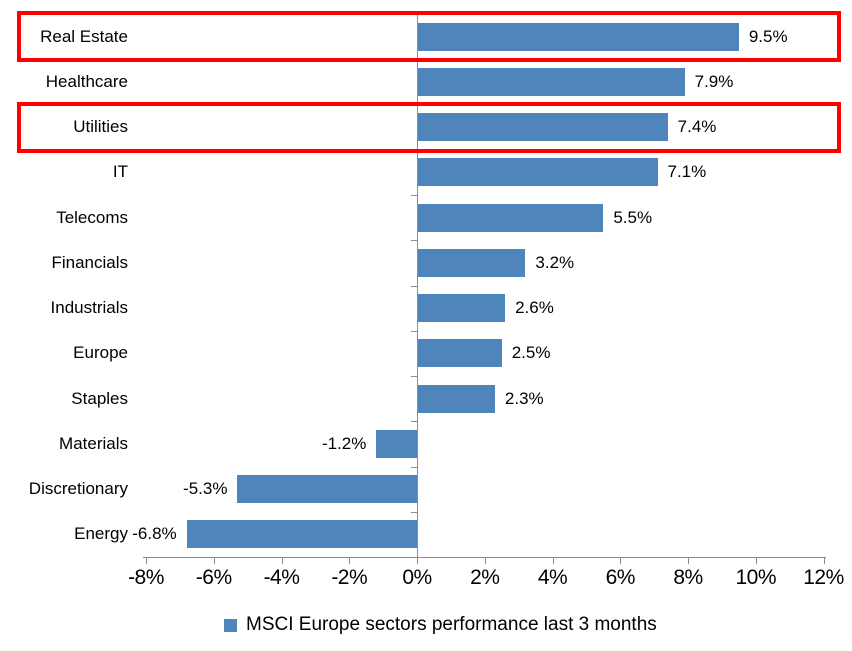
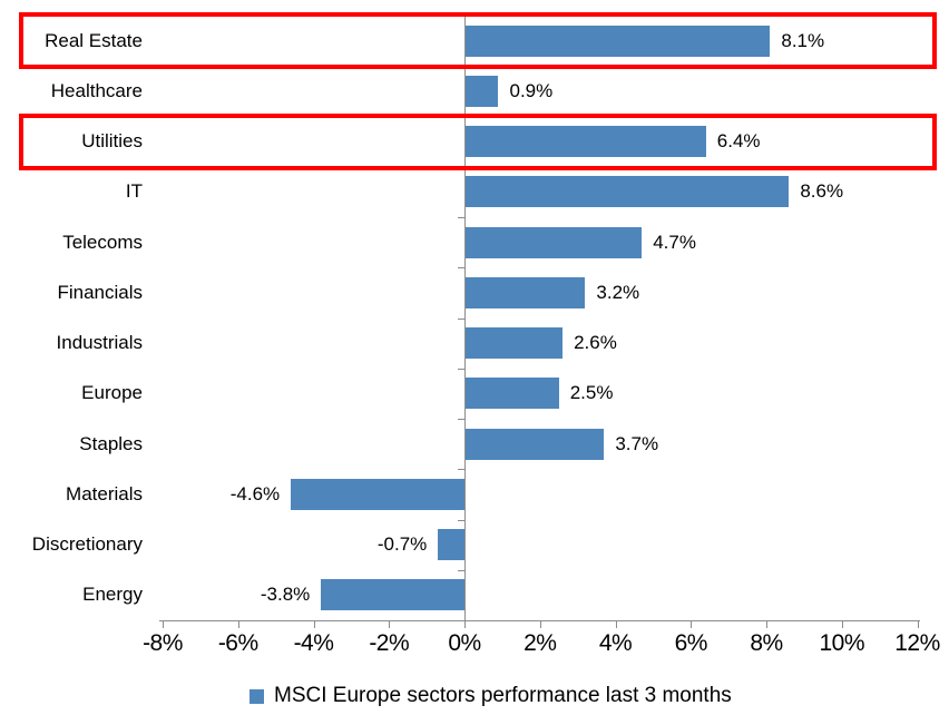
Real Estate: 9.5% -> 8.1%
Healthcare: 7.9% -> 0.9%
Utilities: 7.4% -> 6.4%
IT: 7.1% -> 8.6%
Telecoms: 5.5% -> 4.7%
Staples: 2.3% -> 3.7%
Materials: -1.2% -> -4.6%
Discretionary: -5.3% -> -0.7%
Energy: -6.8% -> -3.8%
